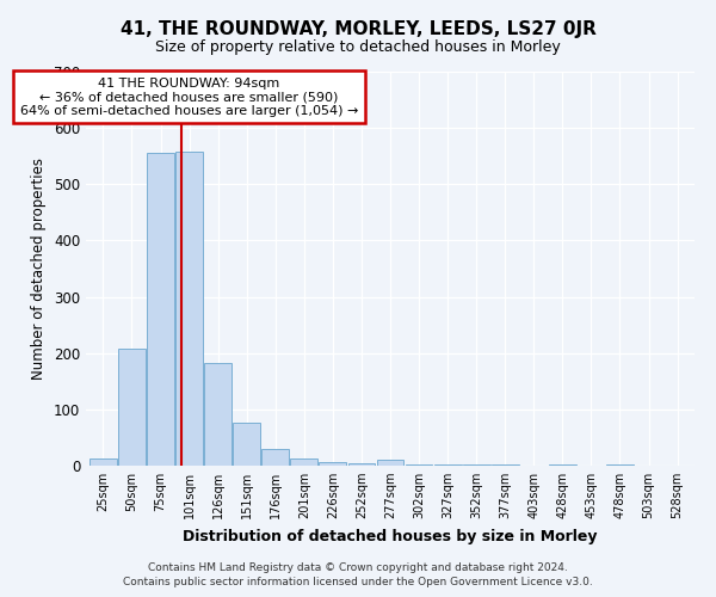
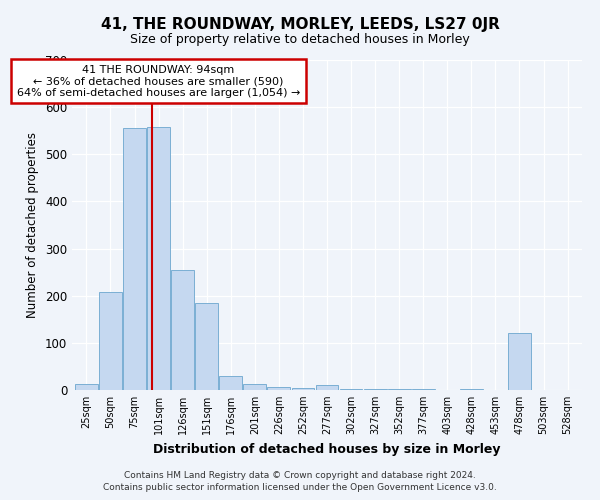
126sqm: 182 -> 255
151sqm: 76 -> 185
478sqm: 2 -> 120
